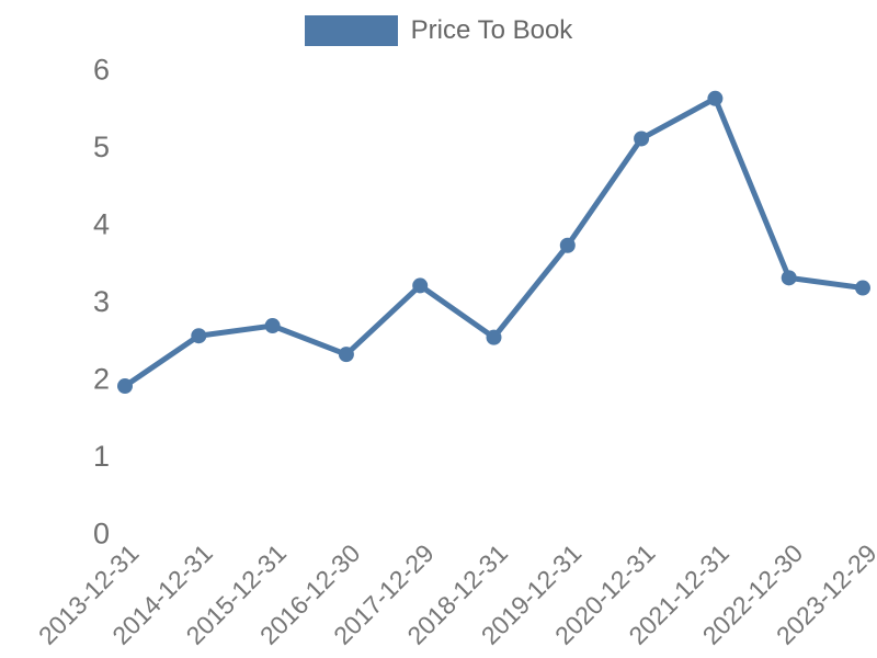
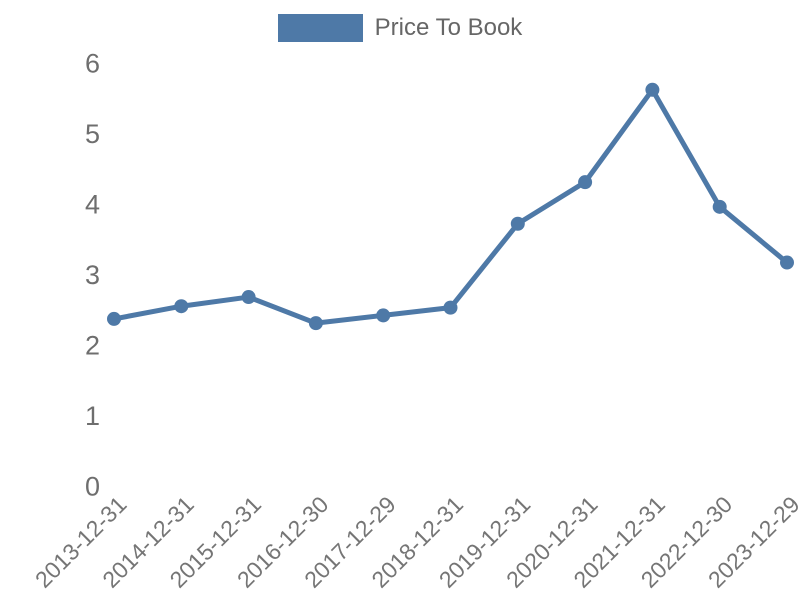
2013-12-31: 1.9 -> 2.4
2017-12-29: 3.2 -> 2.4
2020-12-31: 5.1 -> 4.3
2022-12-30: 3.3 -> 4.0
